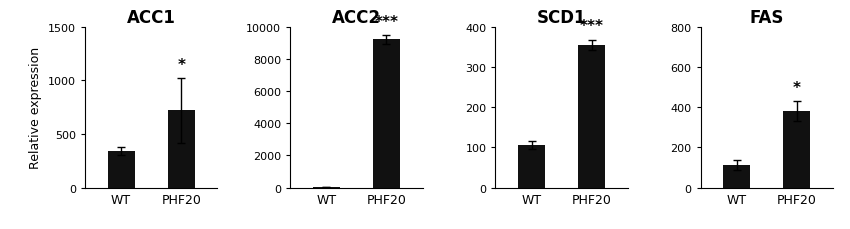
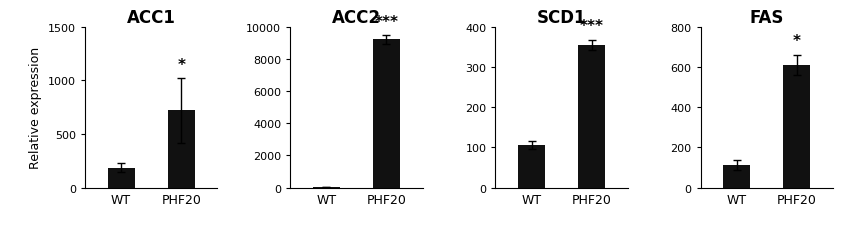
ACC1/WT: 340 -> 180
FAS/PHF20: 380 -> 610
